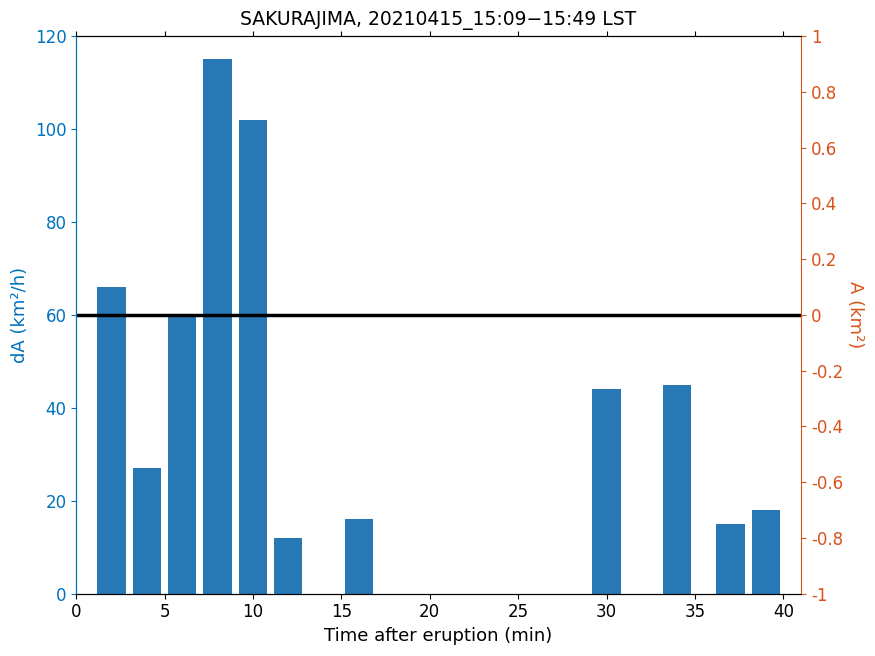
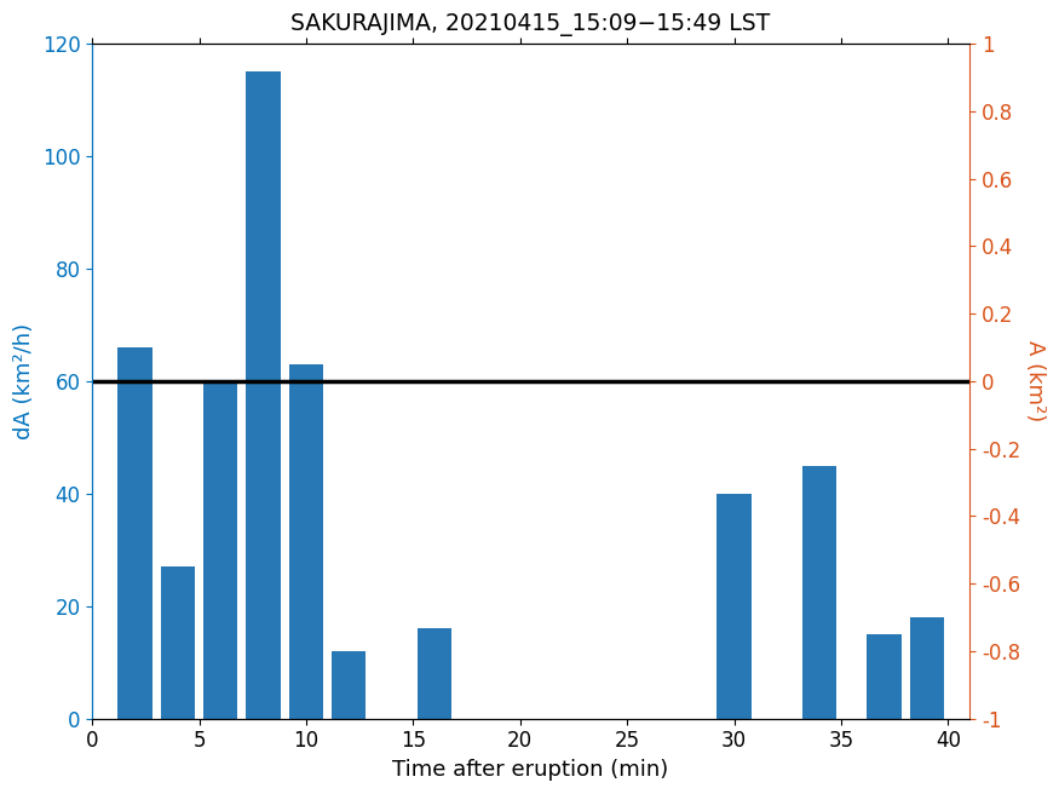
10: 102 -> 63
30: 44 -> 40
